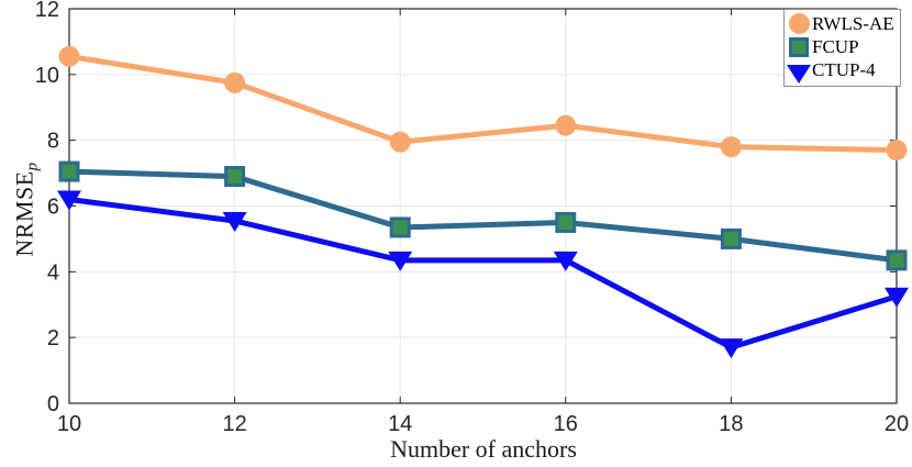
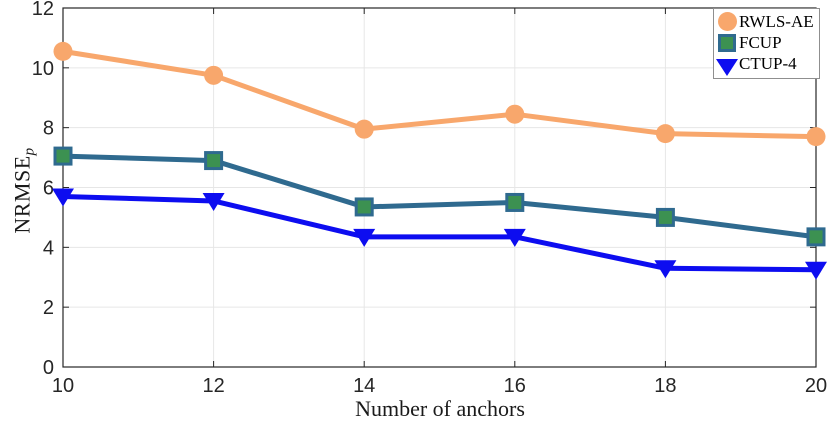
CTUP-4/10: 6.2 -> 5.7
CTUP-4/18: 1.7 -> 3.3
